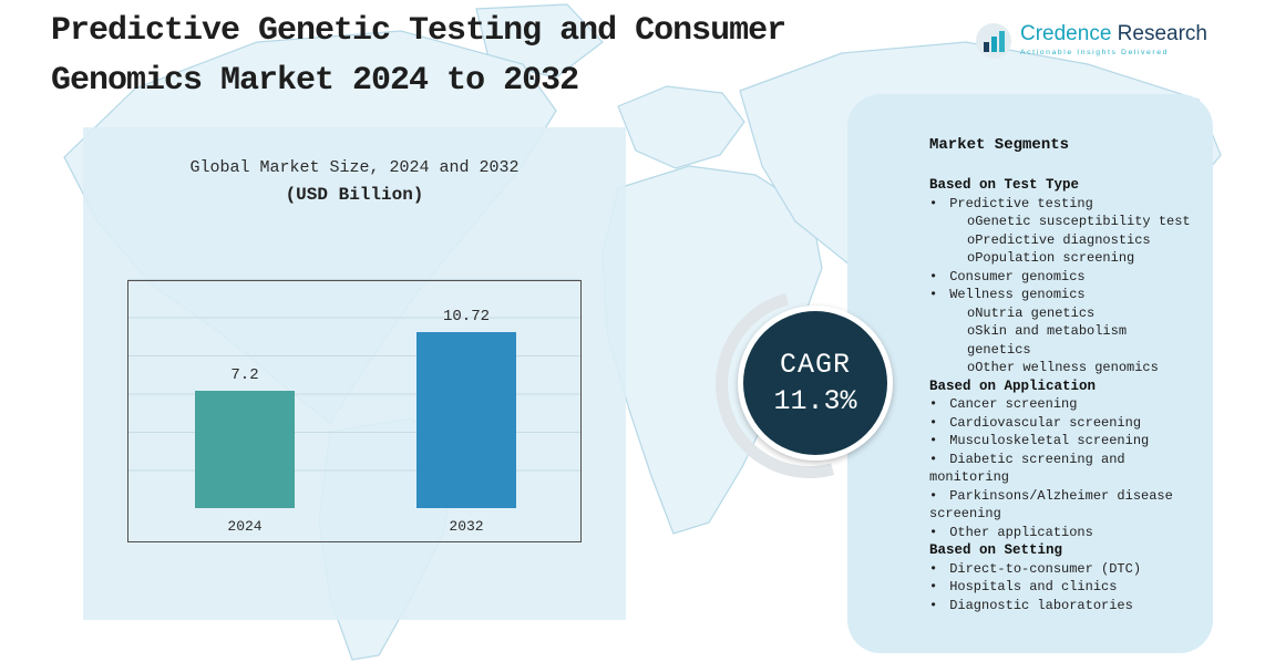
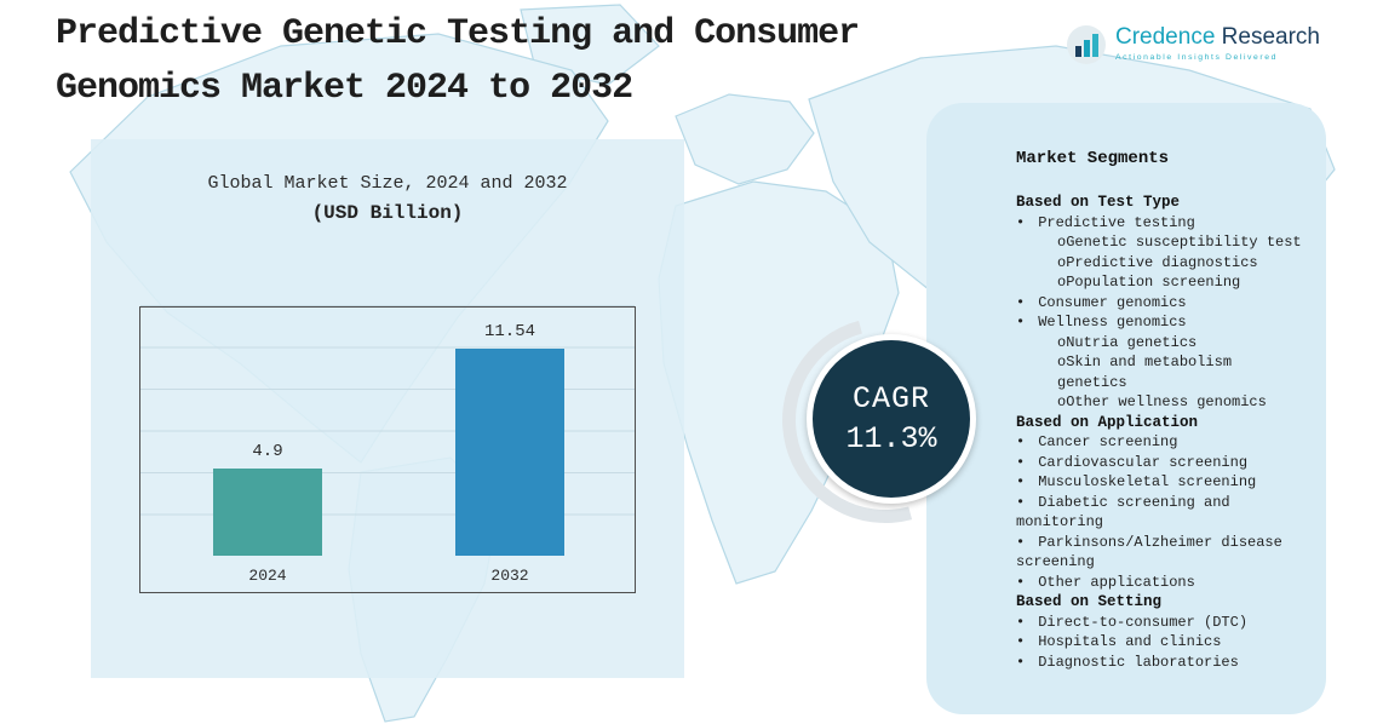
2024: 7.2 -> 4.9
2032: 10.72 -> 11.54
